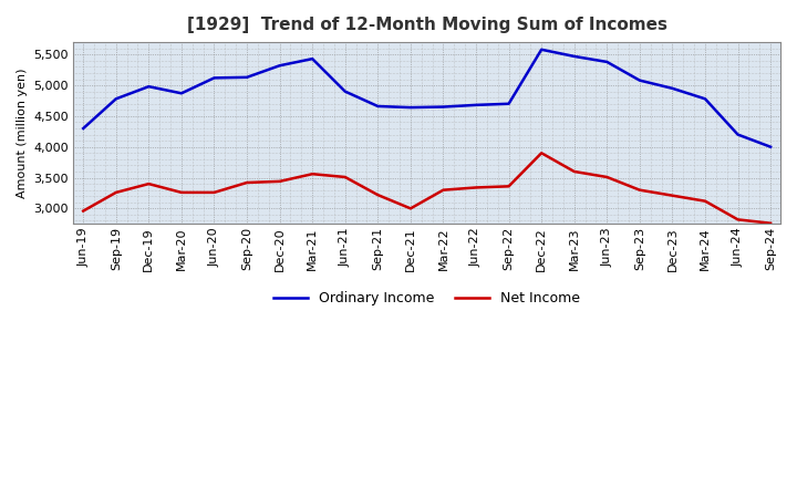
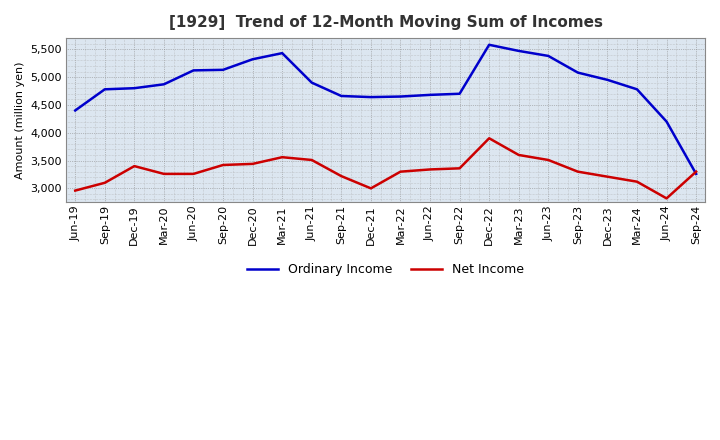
Ordinary Income/Jun-19: 4,300 -> 4,400
Net Income/Sep-19: 3,260 -> 3,100
Ordinary Income/Dec-19: 4,980 -> 4,800
Ordinary Income/Sep-24: 4,000 -> 3,260
Net Income/Sep-24: 2,760 -> 3,300
